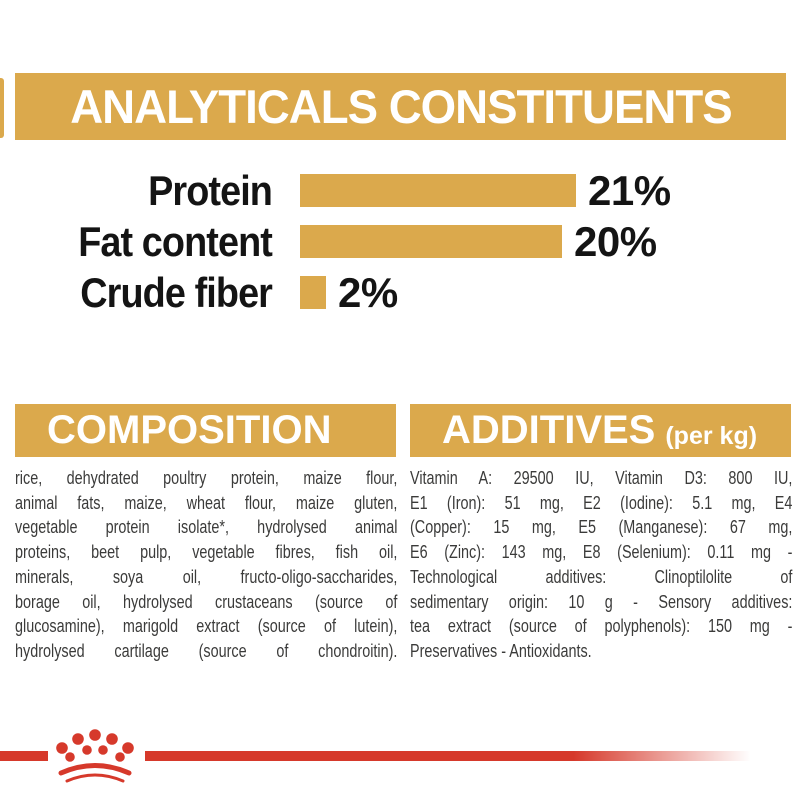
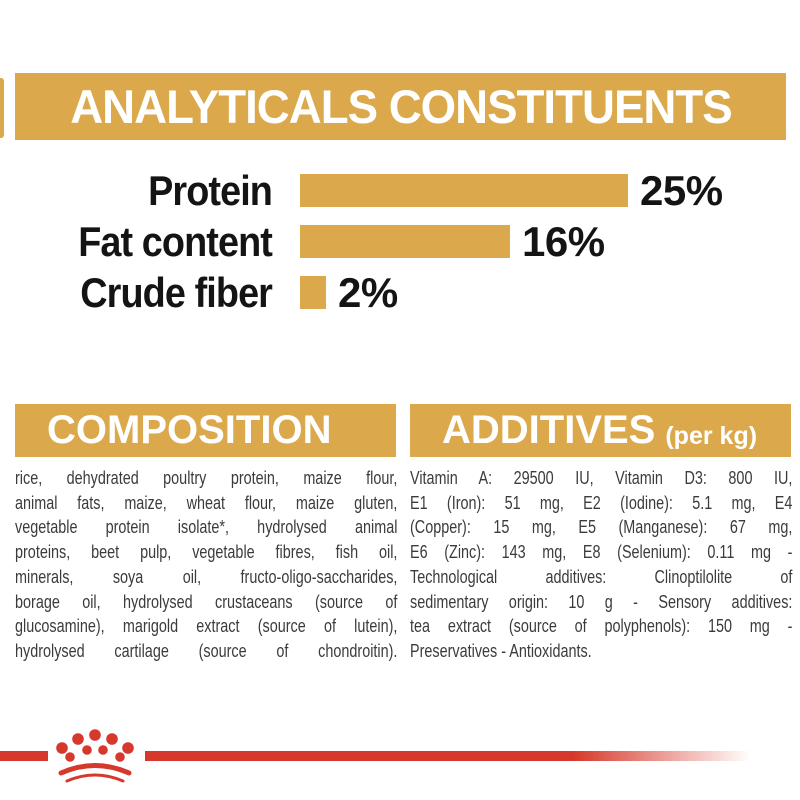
Protein: 21% -> 25%
Fat content: 20% -> 16%
